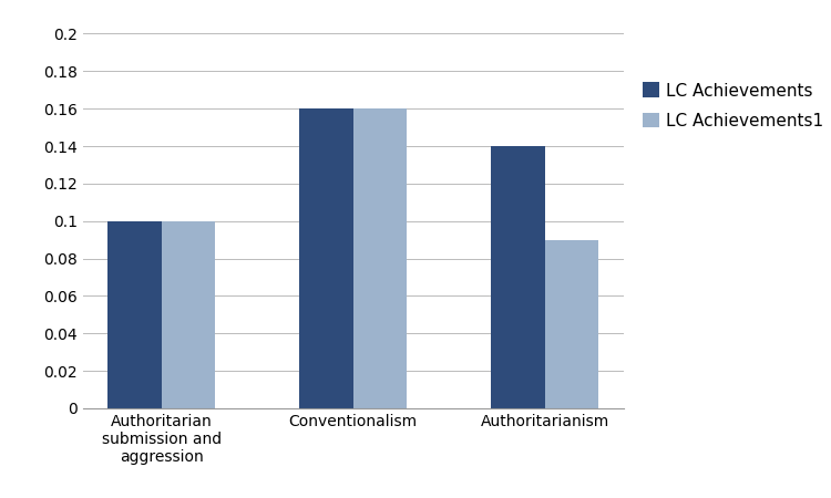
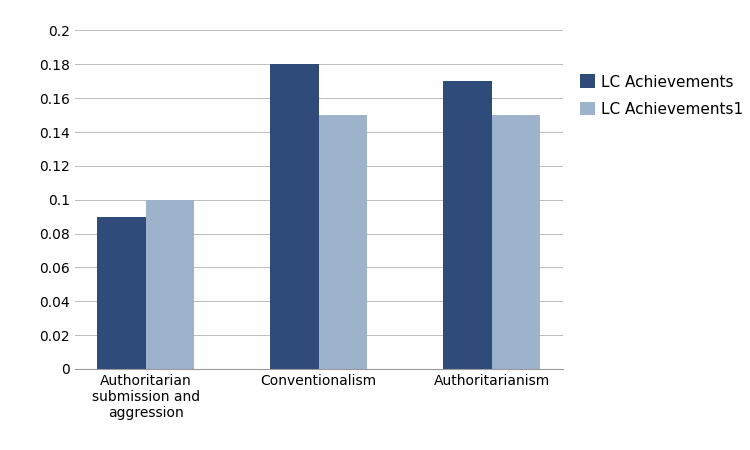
LC Achievements/Authoritarian submission and aggression: 0.10 -> 0.09
LC Achievements/Conventionalism: 0.16 -> 0.18
LC Achievements1/Conventionalism: 0.16 -> 0.15
LC Achievements/Authoritarianism: 0.14 -> 0.17
LC Achievements1/Authoritarianism: 0.09 -> 0.15
